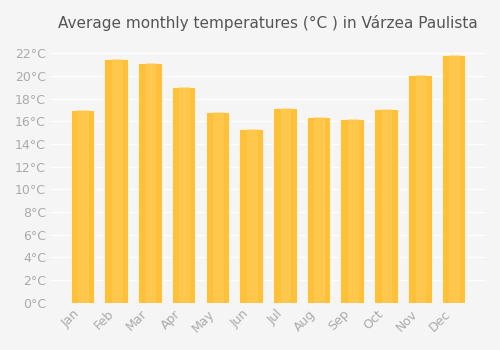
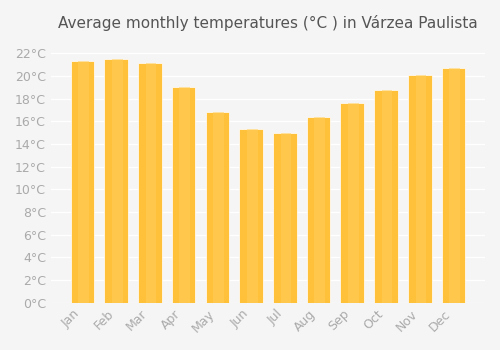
Jan: 17.0°C -> 21.3°C
Jul: 17.2°C -> 15.0°C
Sep: 16.2°C -> 17.6°C
Oct: 17.1°C -> 18.8°C
Dec: 21.8°C -> 20.7°C
